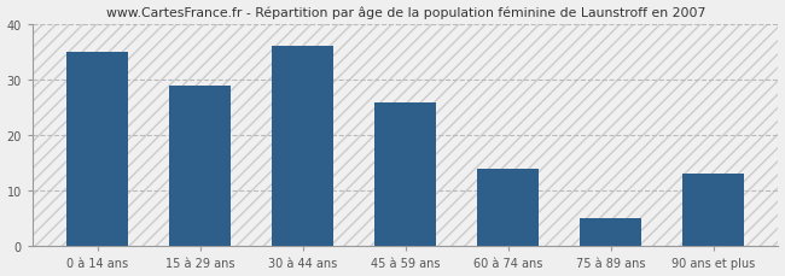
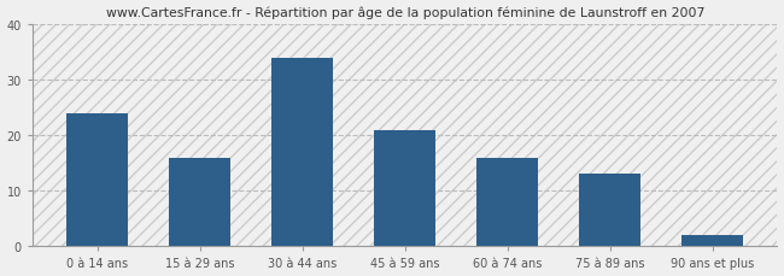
0 à 14 ans: 35 -> 24
15 à 29 ans: 29 -> 16
30 à 44 ans: 36 -> 34
45 à 59 ans: 26 -> 21
60 à 74 ans: 14 -> 16
75 à 89 ans: 5 -> 13
90 ans et plus: 13 -> 2
